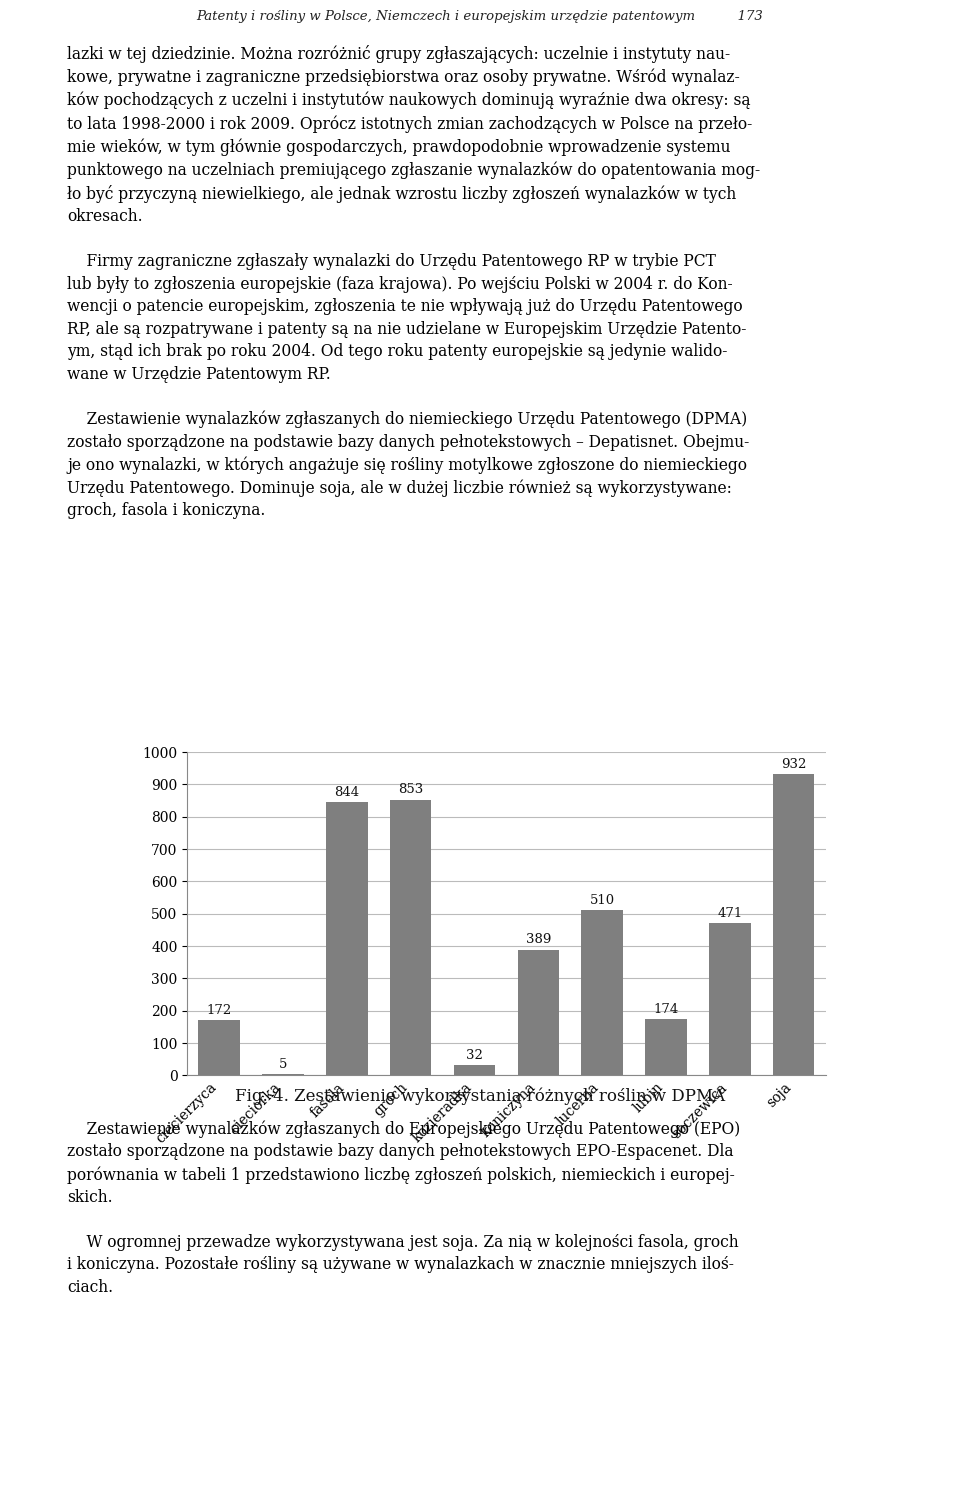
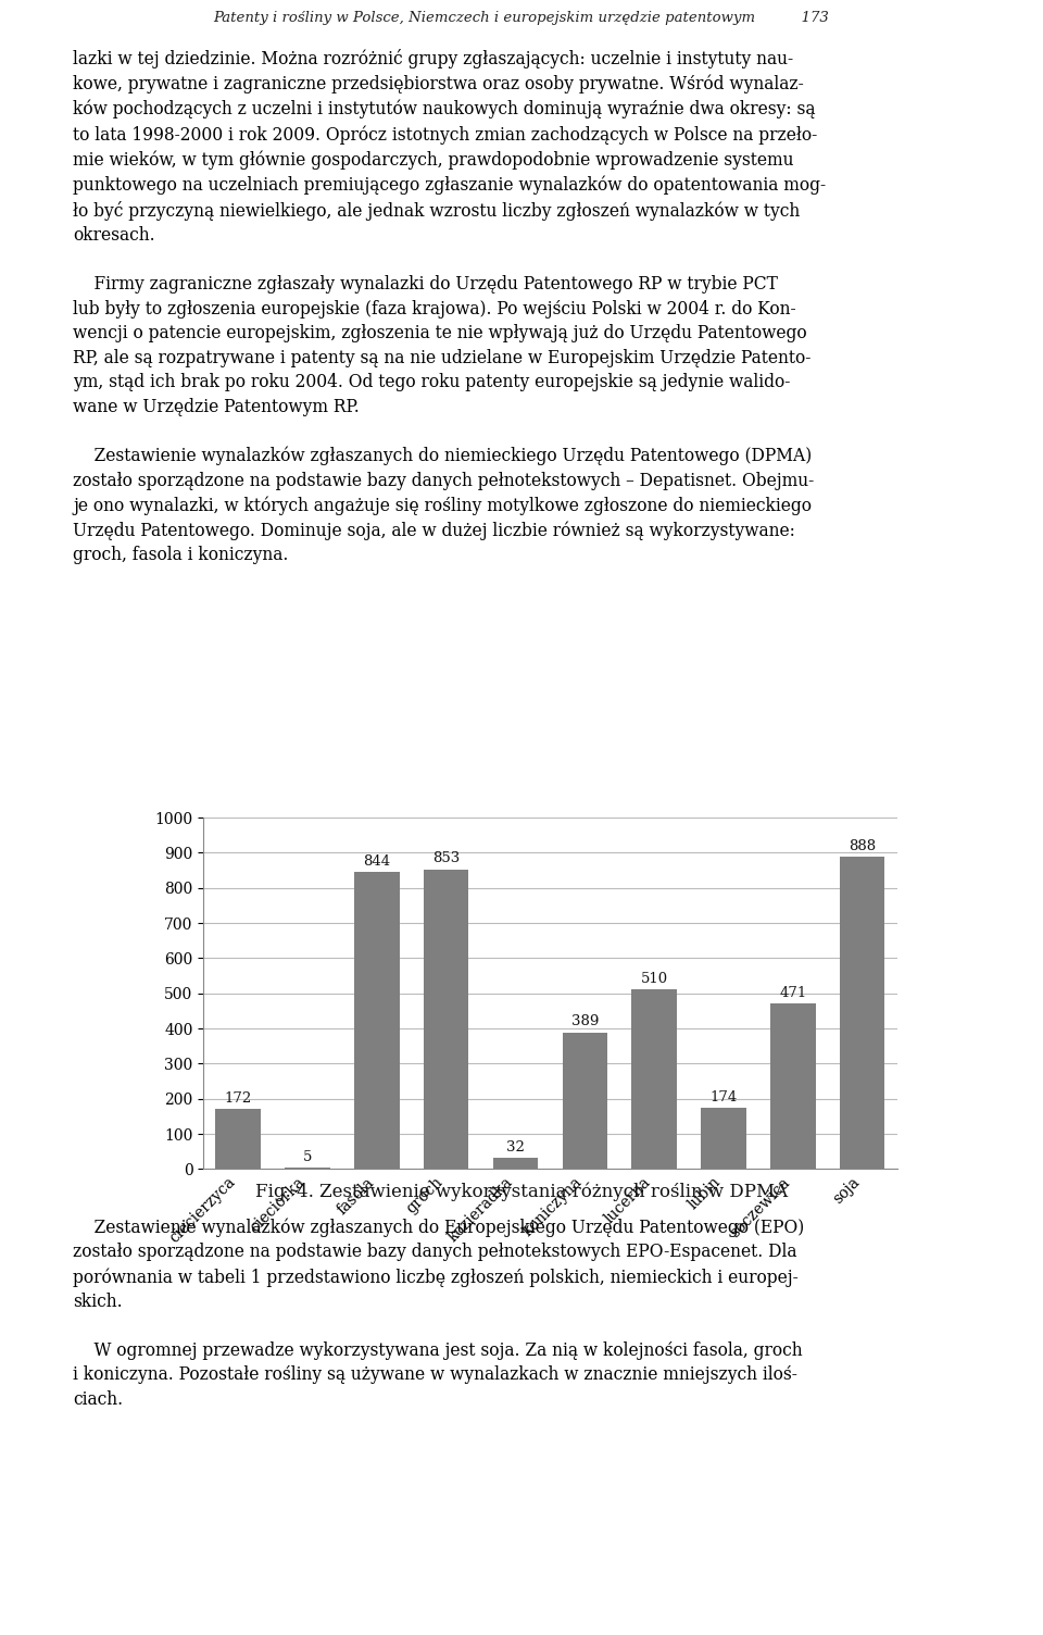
soja: 932 -> 888
